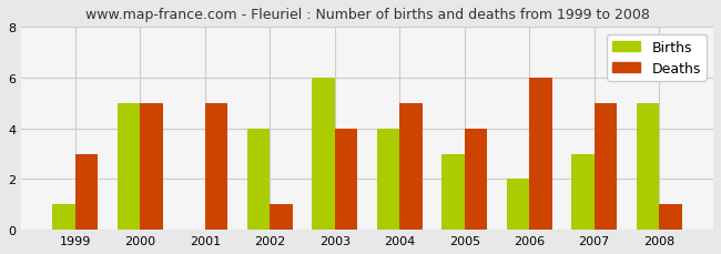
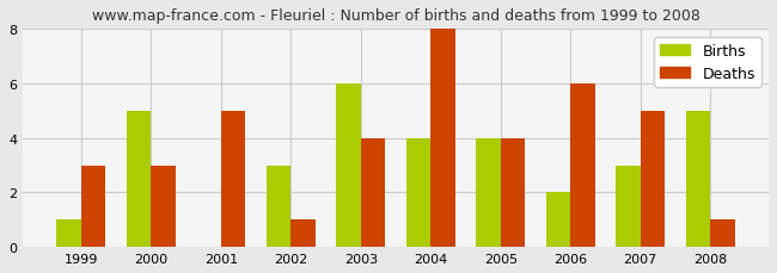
Deaths/2000: 5 -> 3
Births/2002: 4 -> 3
Deaths/2004: 5 -> 8
Births/2005: 3 -> 4
